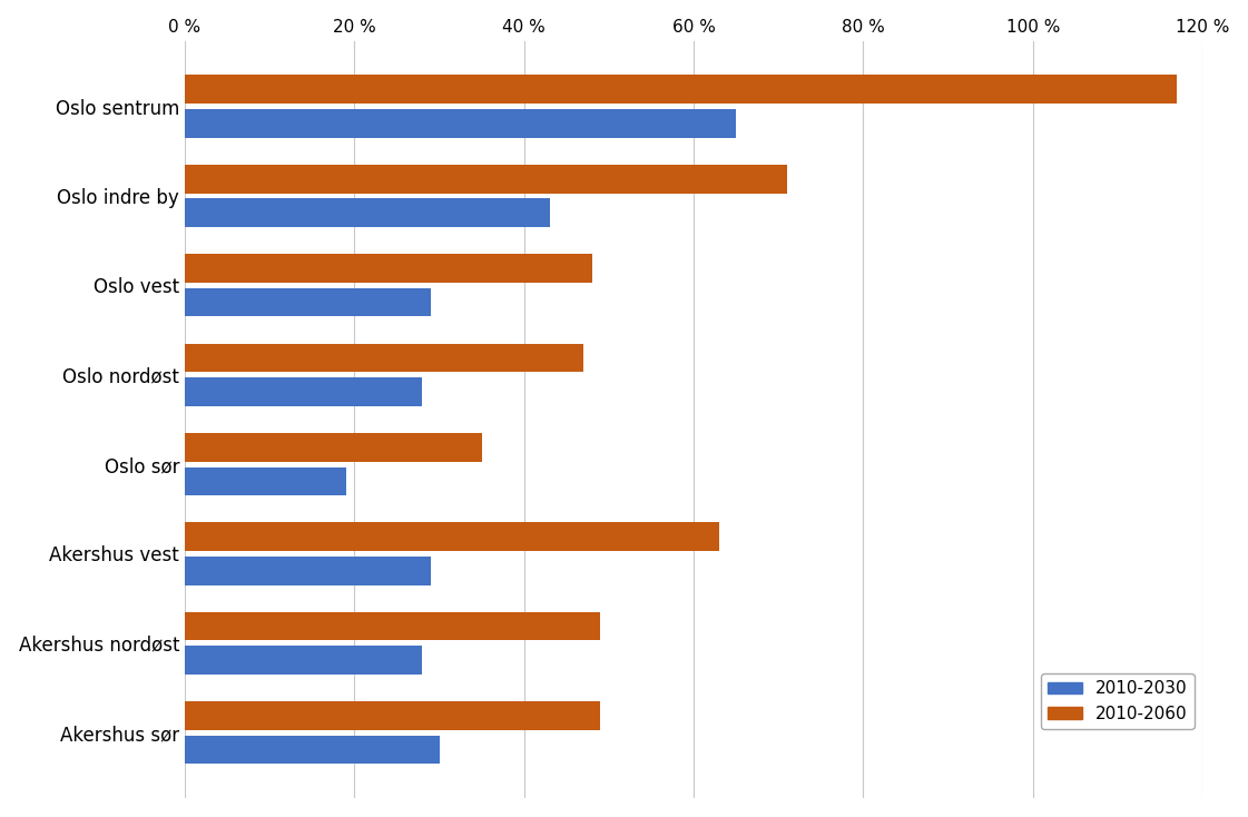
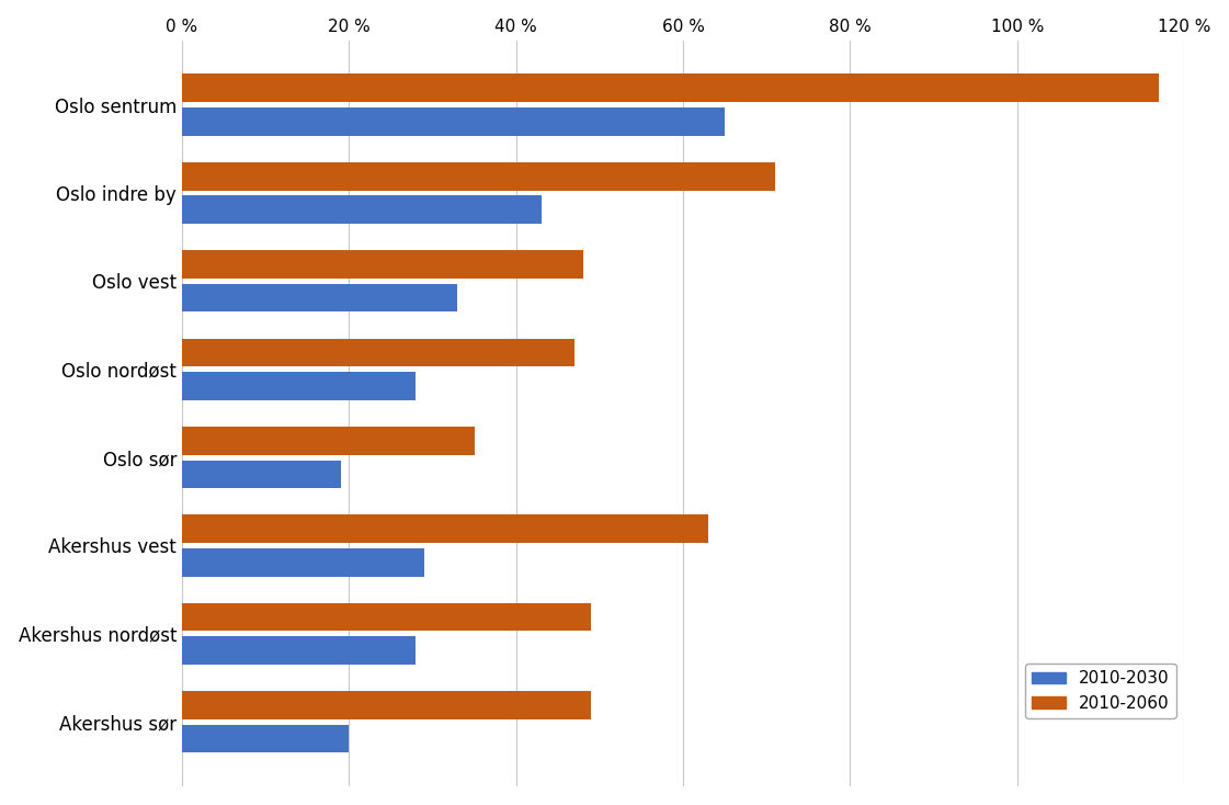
2010-2030/Oslo vest: 29 % -> 33 %
2010-2030/Akershus sør: 30 % -> 20 %
